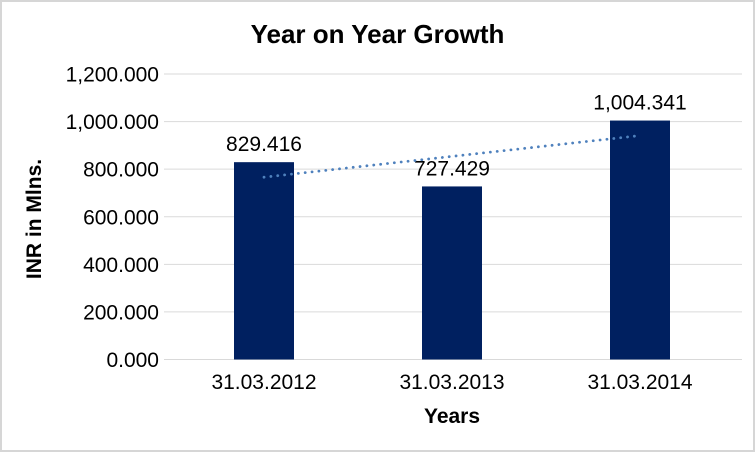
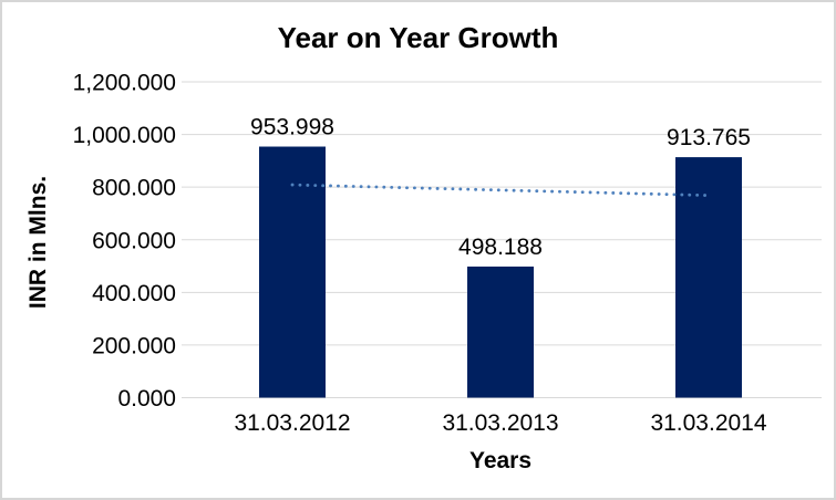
31.03.2012: 829.416 -> 953.998
31.03.2013: 727.429 -> 498.188
31.03.2014: 1,004.341 -> 913.765
